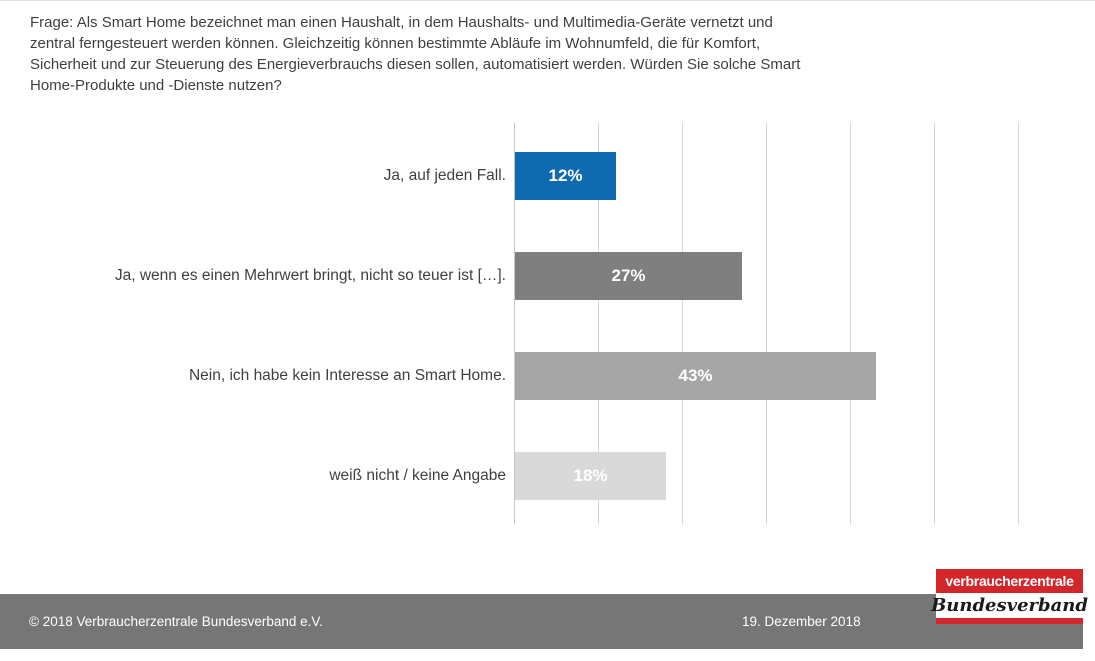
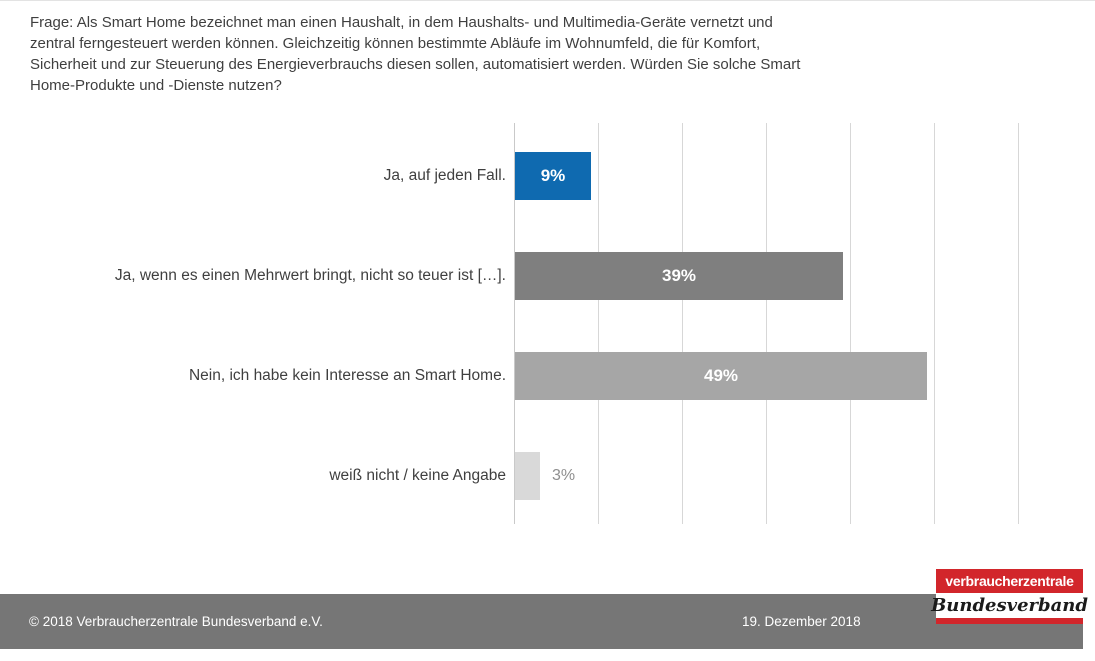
Ja, auf jeden Fall.: 12% -> 9%
Ja, wenn es einen Mehrwert bringt, nicht so teuer ist […].: 27% -> 39%
Nein, ich habe kein Interesse an Smart Home.: 43% -> 49%
weiß nicht / keine Angabe: 18% -> 3%
